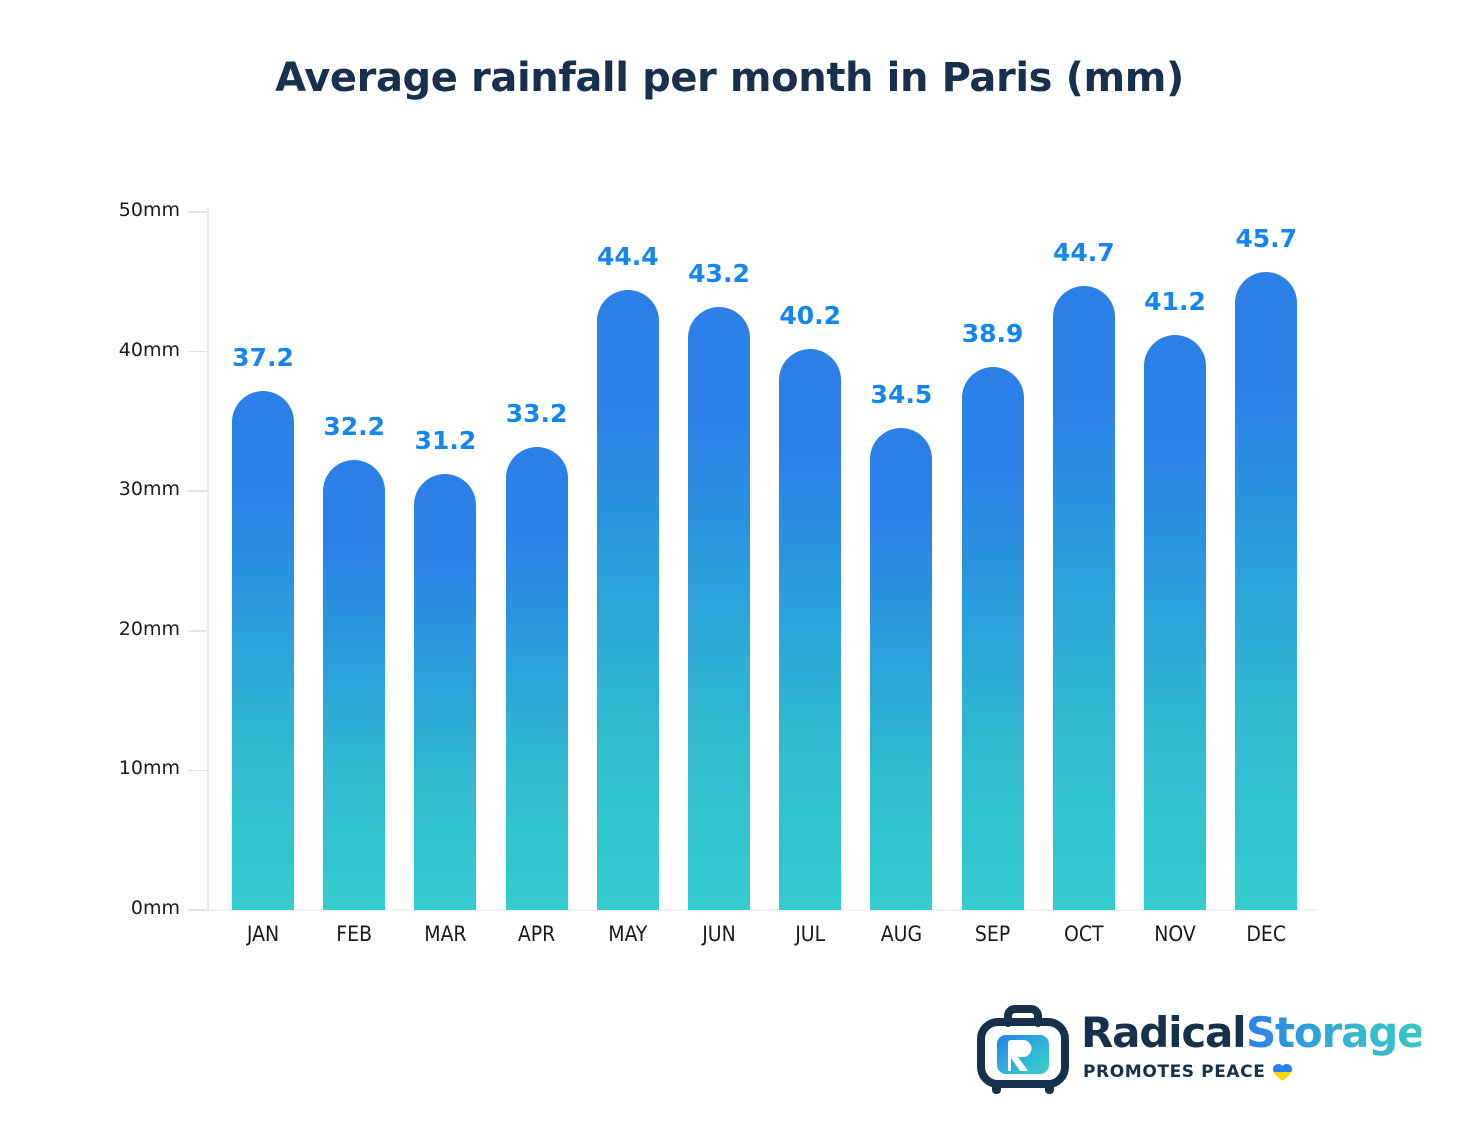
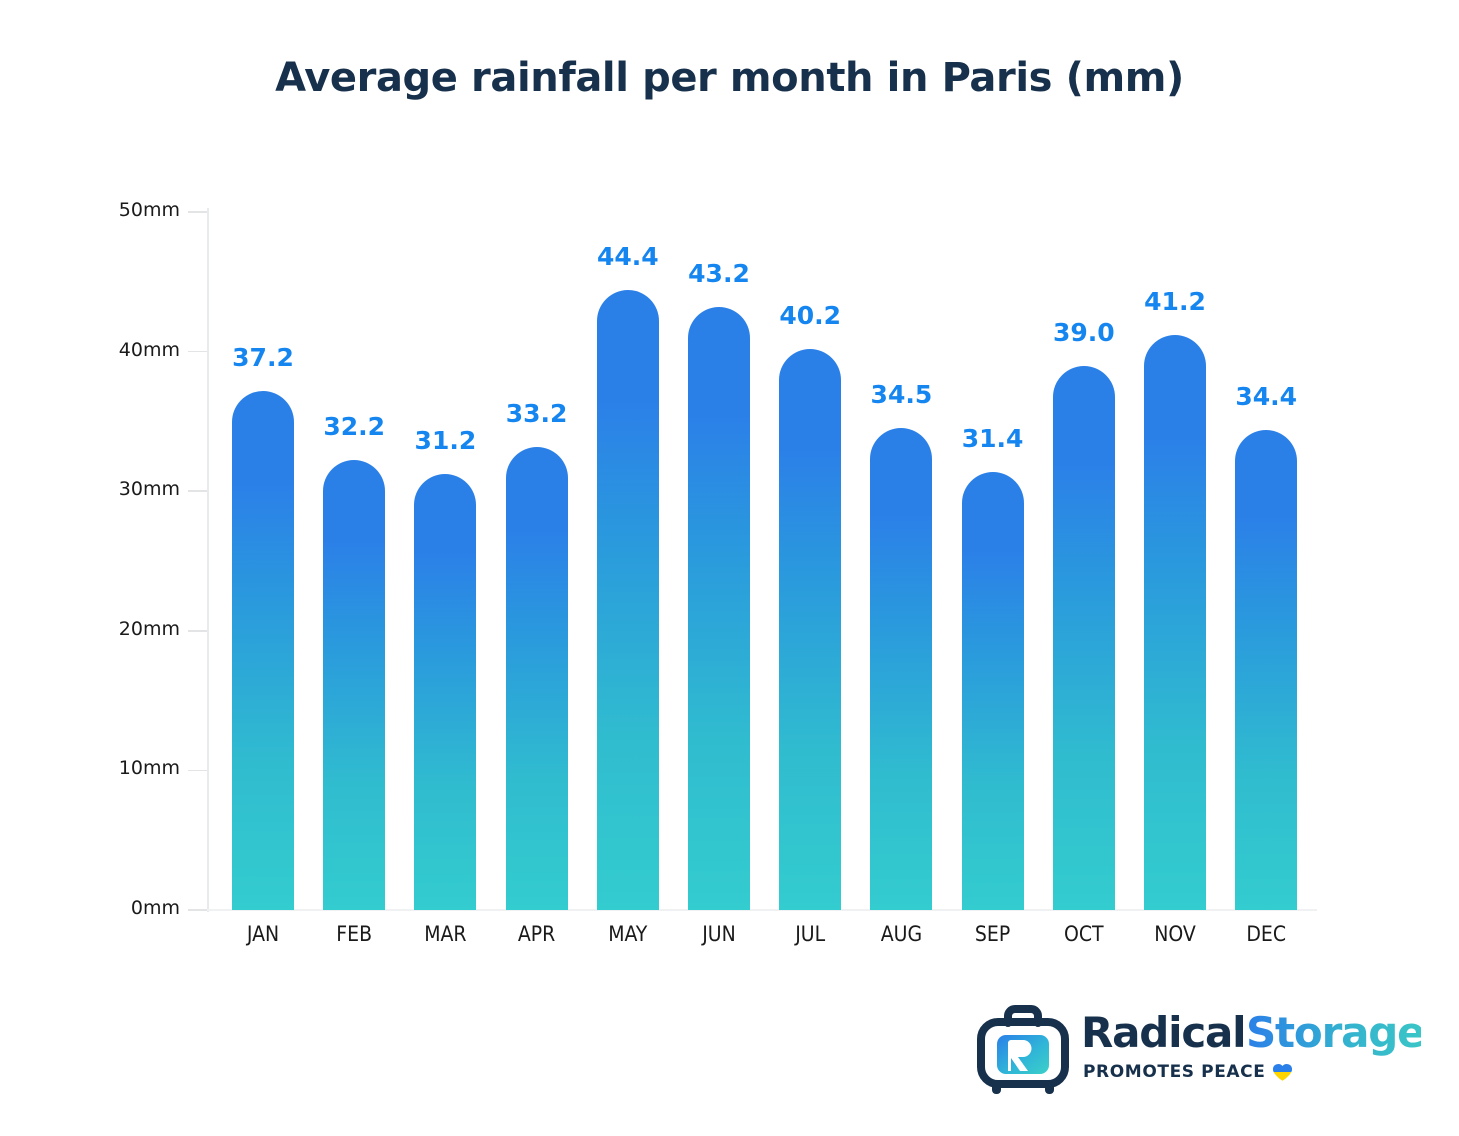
SEP: 38.9 -> 31.4
OCT: 44.7 -> 39.0
DEC: 45.7 -> 34.4
